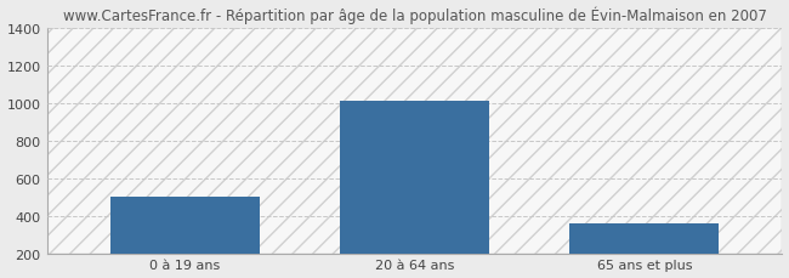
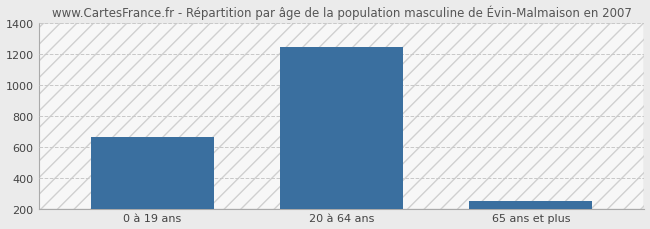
0 à 19 ans: 500 -> 660
20 à 64 ans: 1010 -> 1240
65 ans et plus: 360 -> 250
